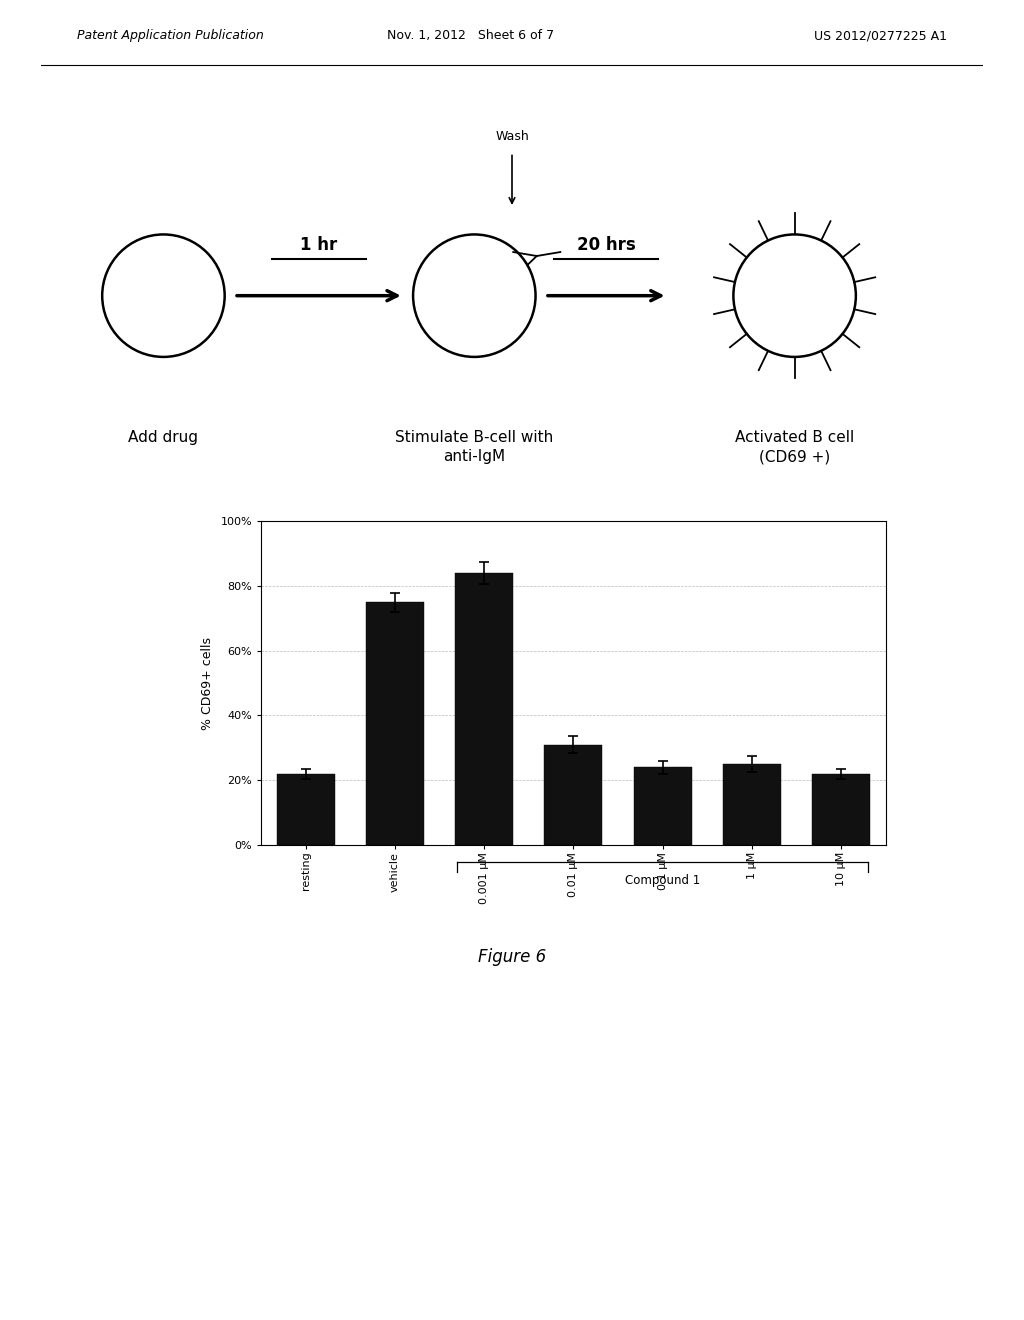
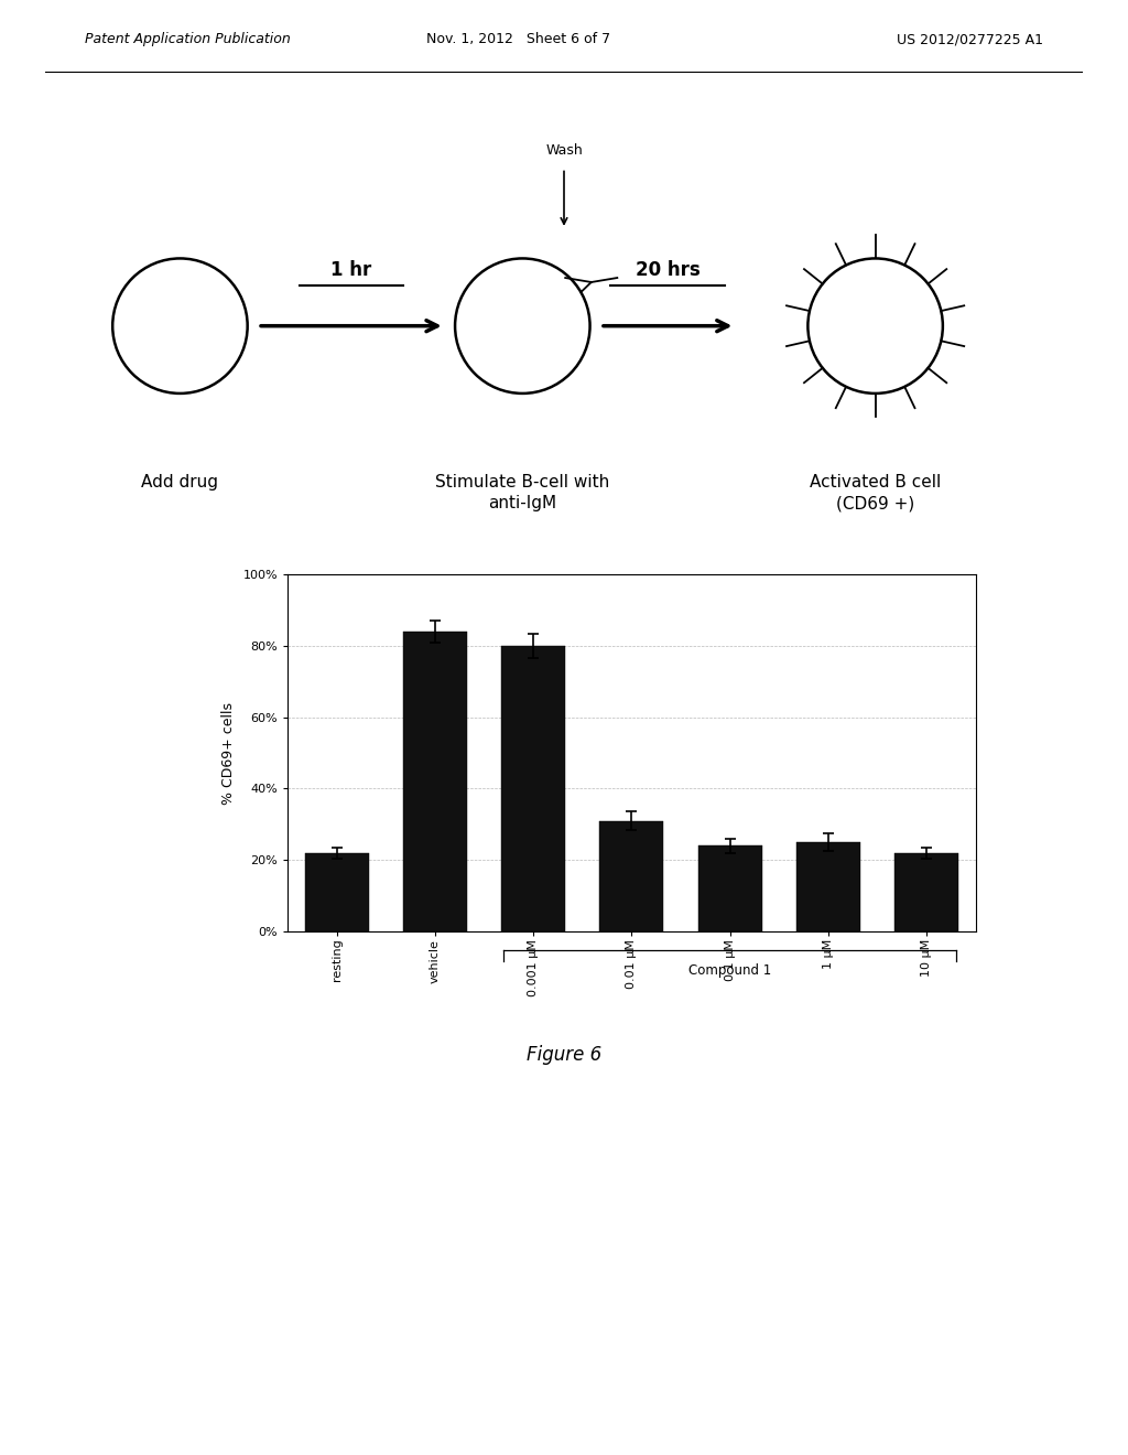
vehicle: 75% -> 84%
0.001 μM: 84% -> 80%
